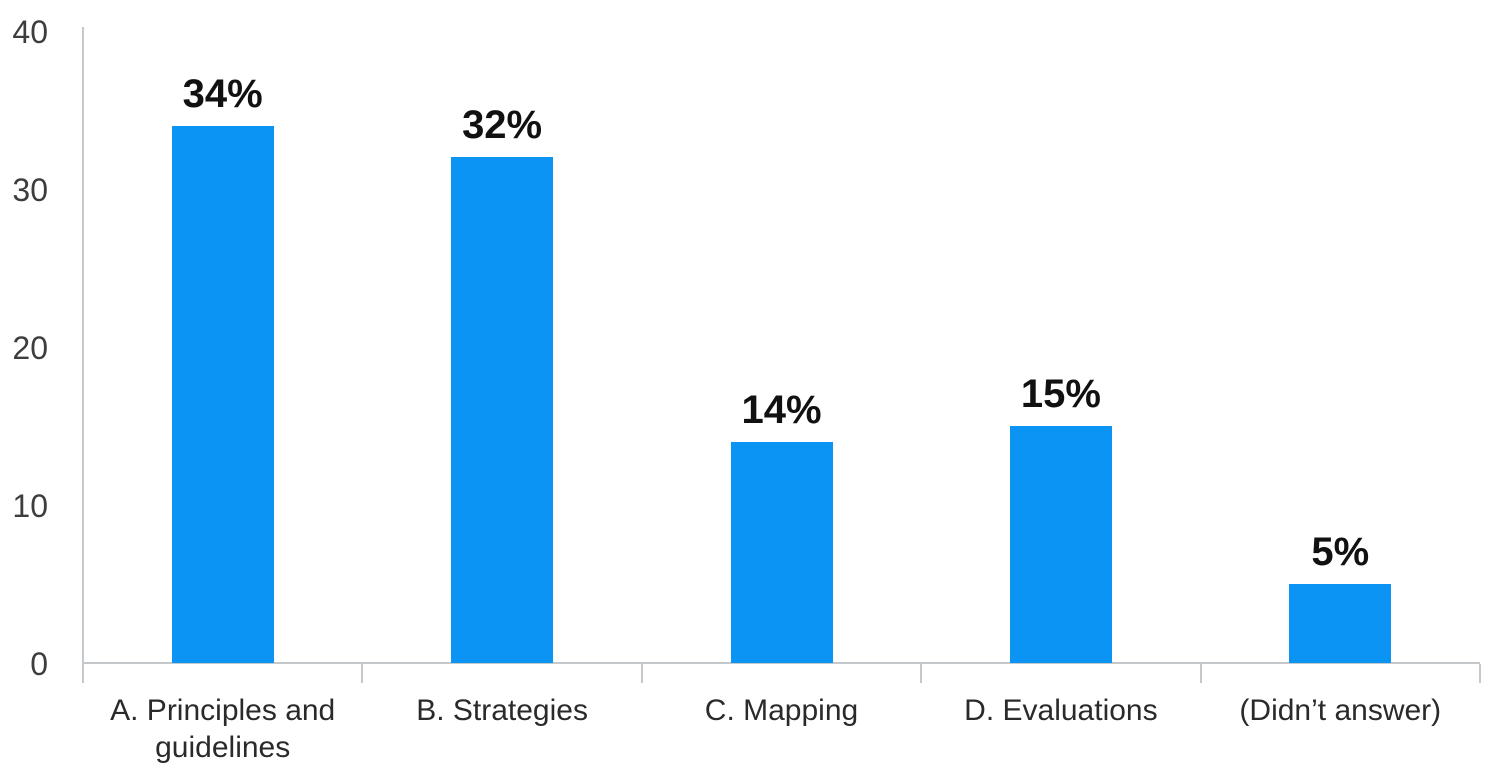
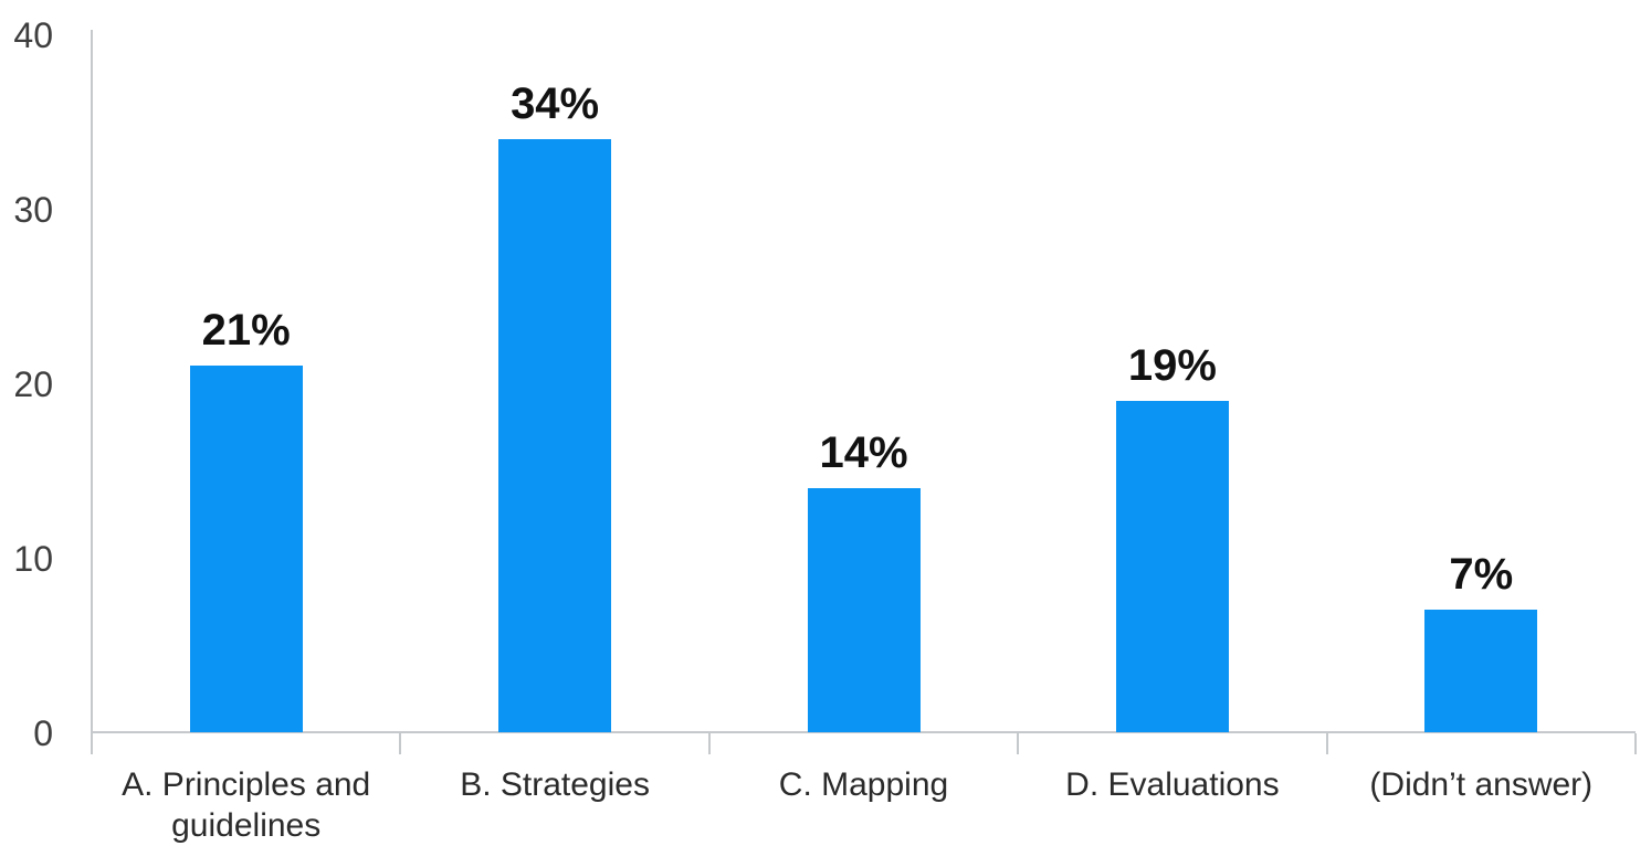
A. Principles and guidelines: 34% -> 21%
B. Strategies: 32% -> 34%
D. Evaluations: 15% -> 19%
(Didn’t answer): 5% -> 7%
